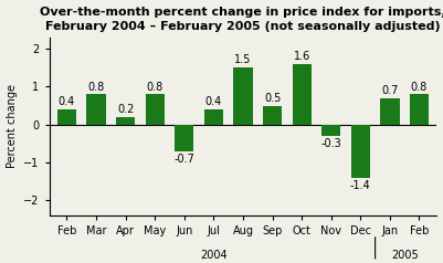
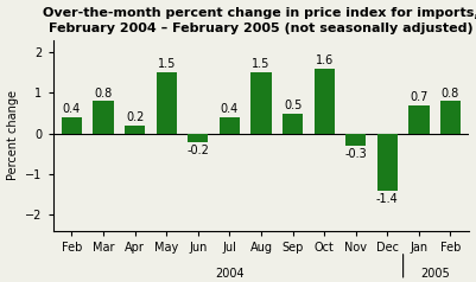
May: 0.8 -> 1.5
Jun: -0.7 -> -0.2
